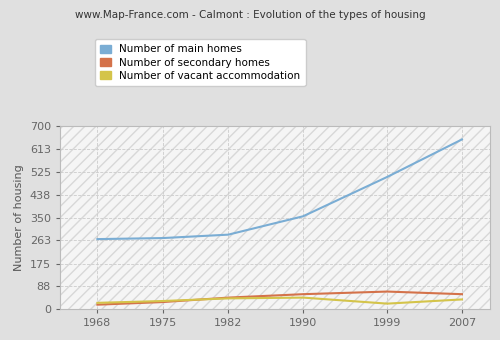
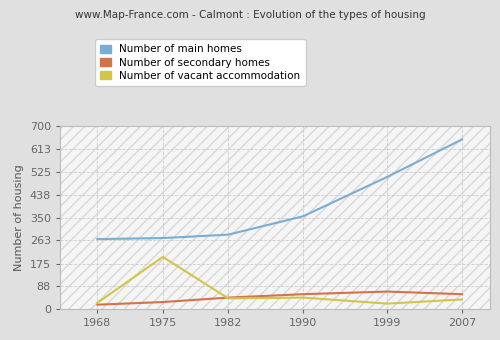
Number of vacant accommodation/1975: 32 -> 200
